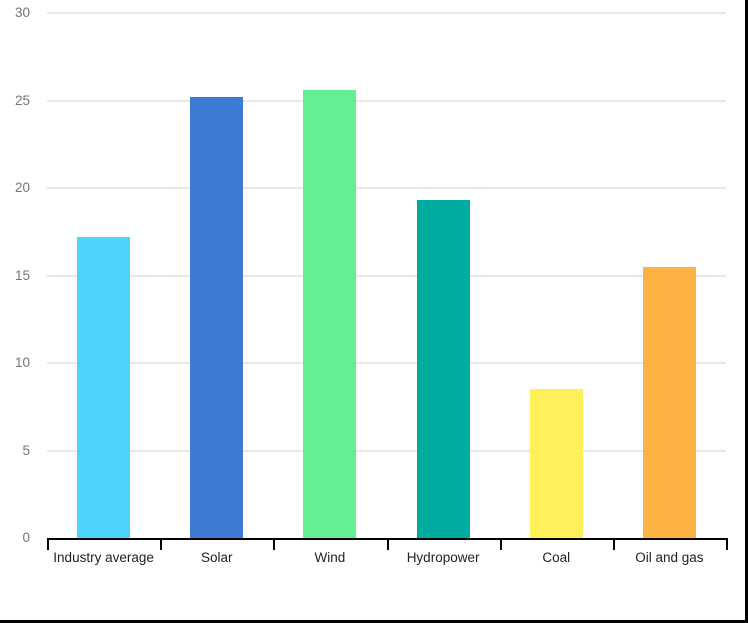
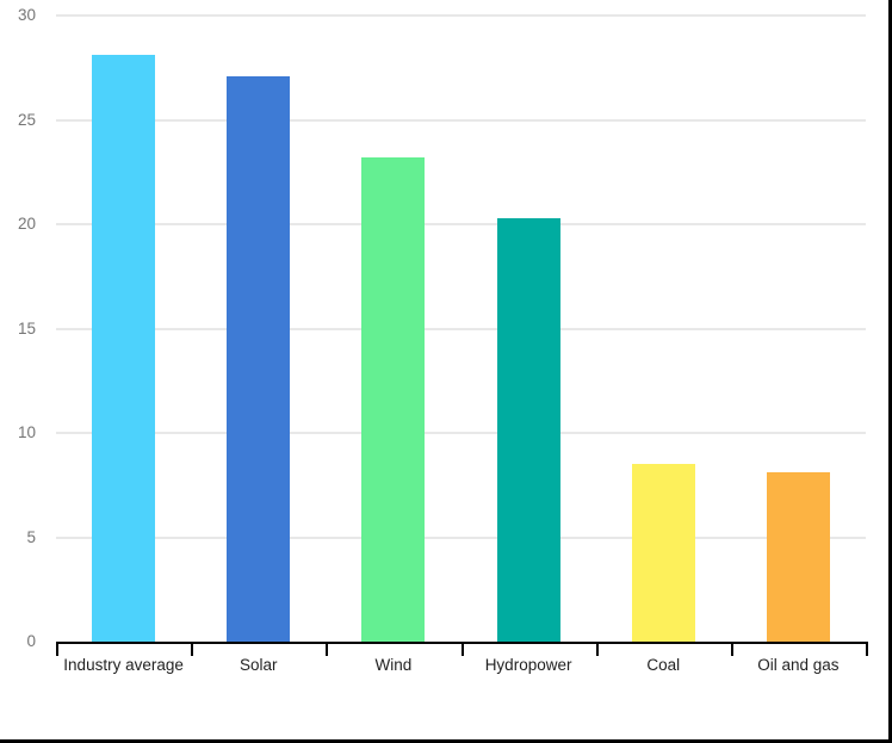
Industry average: 17.2 -> 28.1
Solar: 25.2 -> 27.1
Wind: 25.6 -> 23.2
Hydropower: 19.3 -> 20.3
Oil and gas: 15.5 -> 8.1
